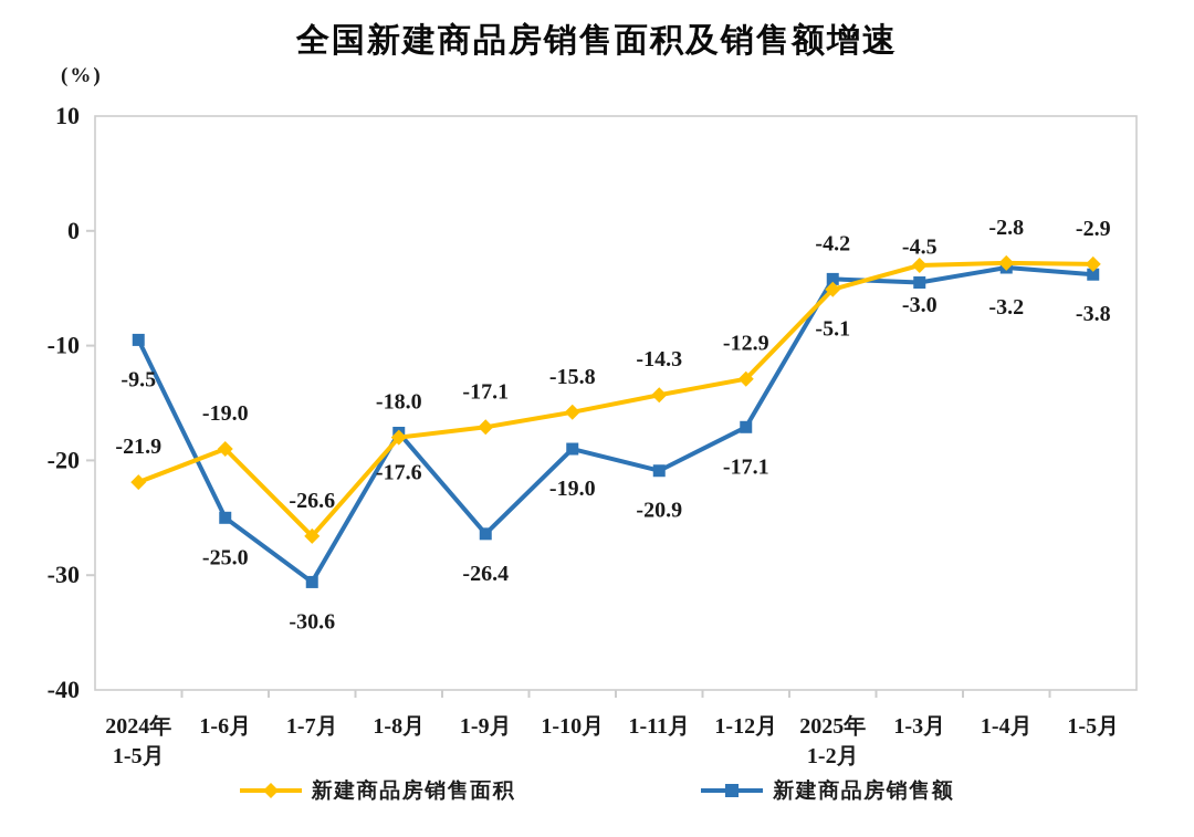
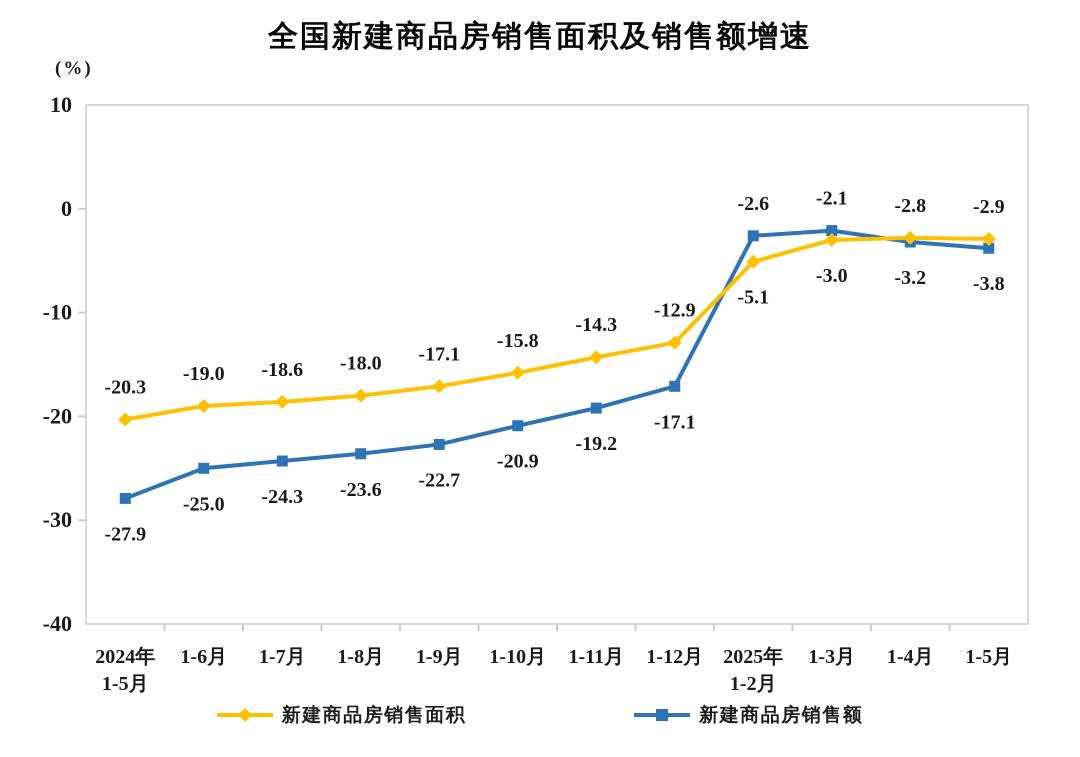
新建商品房销售面积/2024年 1-5月: -21.9 -> -20.3
新建商品房销售额/2024年 1-5月: -9.5 -> -27.9
新建商品房销售面积/1-7月: -26.6 -> -18.6
新建商品房销售额/1-7月: -30.6 -> -24.3
新建商品房销售额/1-8月: -17.6 -> -23.6
新建商品房销售额/1-9月: -26.4 -> -22.7
新建商品房销售额/1-10月: -19.0 -> -20.9
新建商品房销售额/1-11月: -20.9 -> -19.2
新建商品房销售额/2025年 1-2月: -4.2 -> -2.6
新建商品房销售额/1-3月: -4.5 -> -2.1
